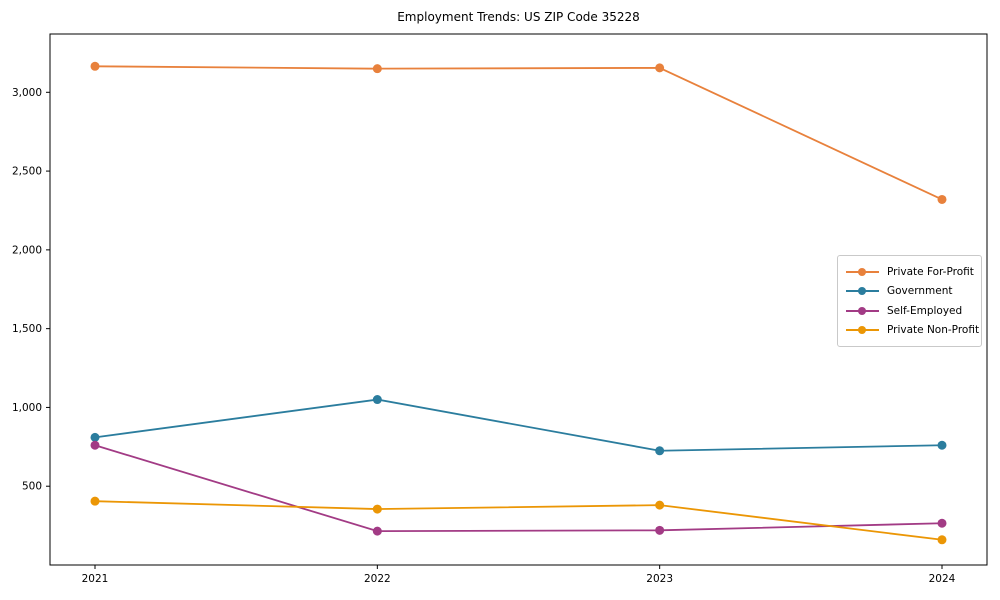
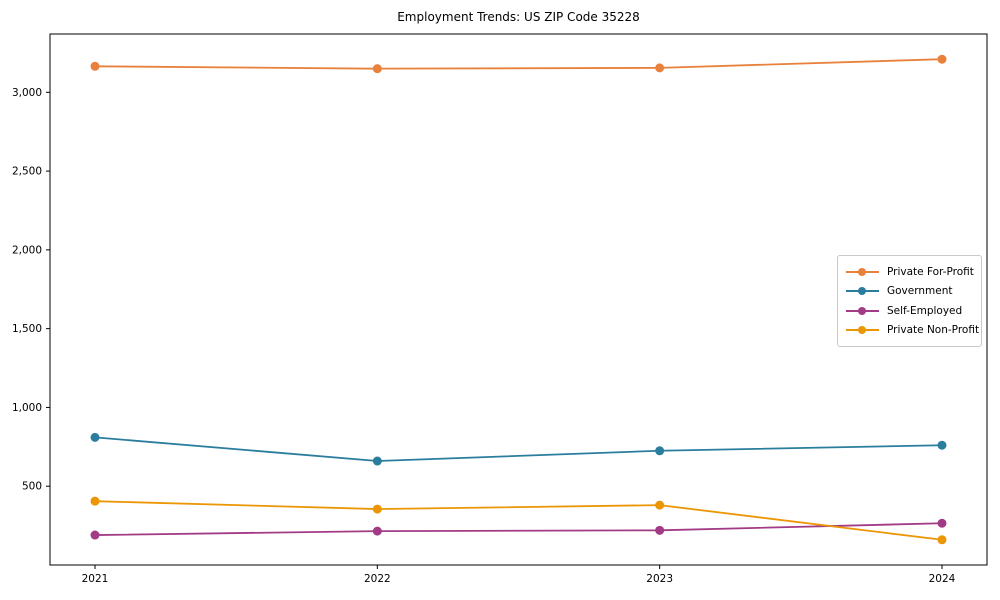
Self-Employed/2021: 760 -> 190
Government/2022: 1050 -> 660
Private For-Profit/2024: 2320 -> 3210
